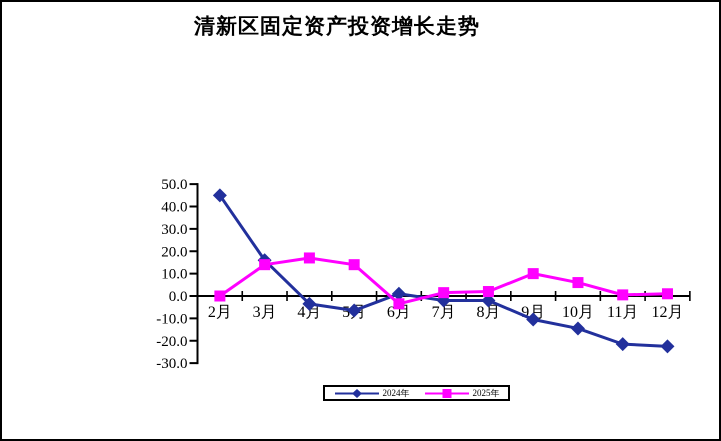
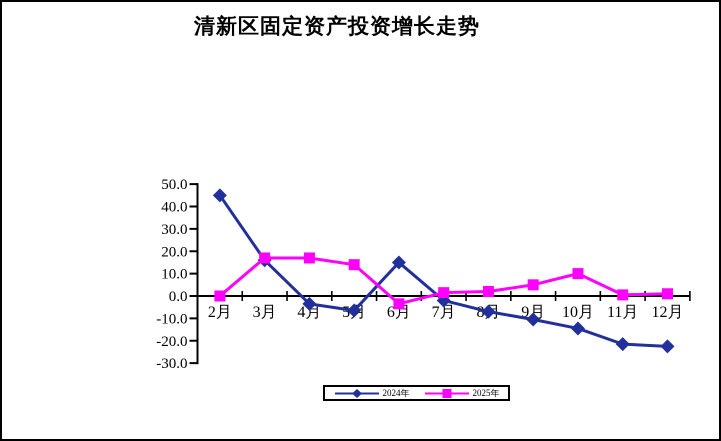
2025年/3月: 14 -> 17
2024年/6月: 1 -> 15
2024年/8月: -2 -> -7
2025年/9月: 10 -> 5
2025年/10月: 6 -> 10
